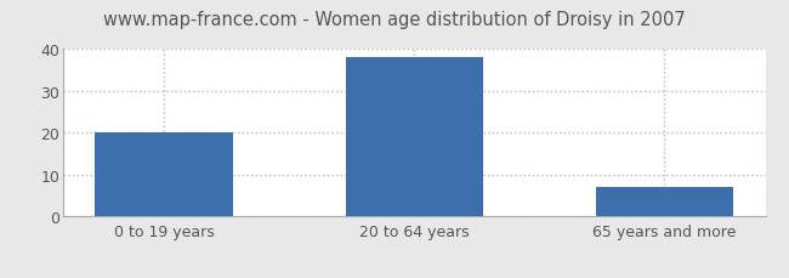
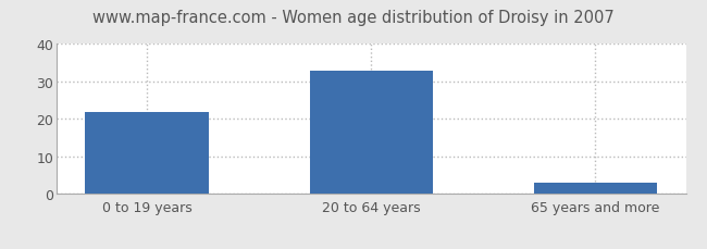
0 to 19 years: 20 -> 22
20 to 64 years: 38 -> 33
65 years and more: 7 -> 3
